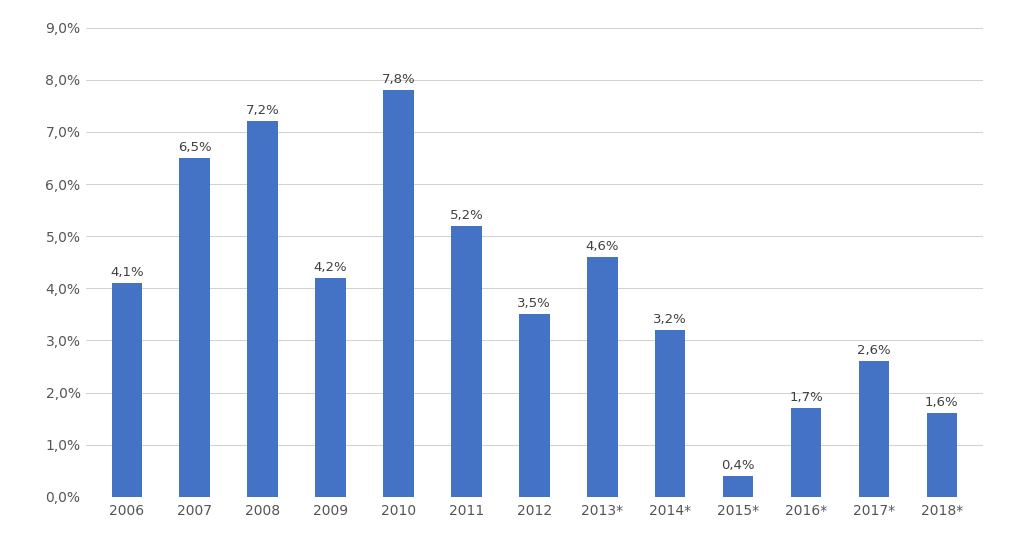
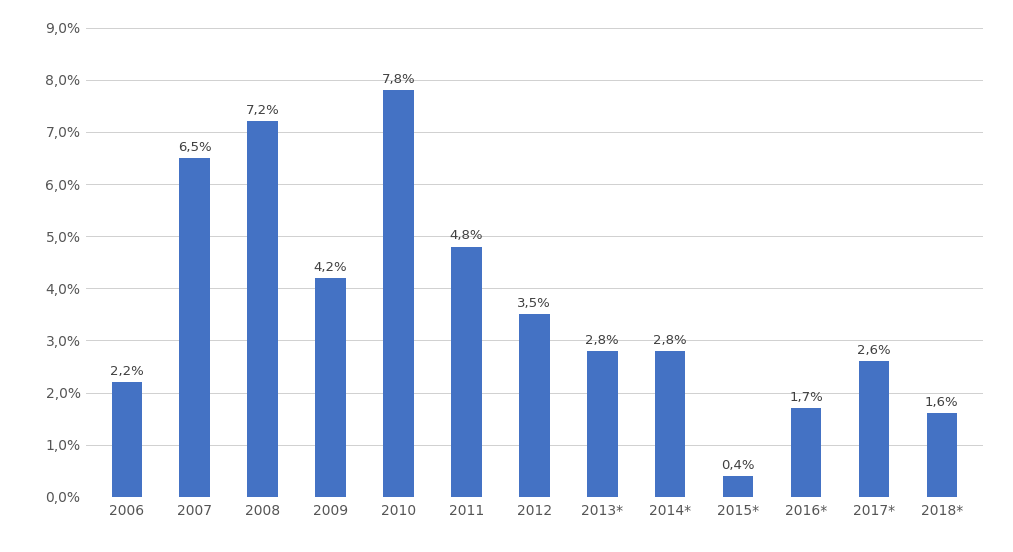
2006: 4,1% -> 2,2%
2011: 5,2% -> 4,8%
2013*: 4,6% -> 2,8%
2014*: 3,2% -> 2,8%
